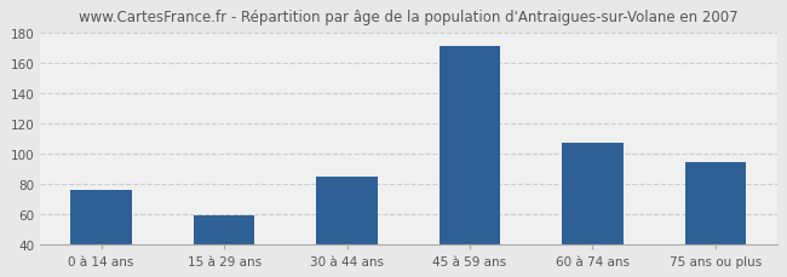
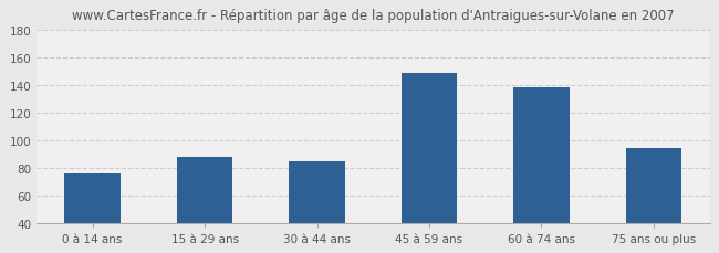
15 à 29 ans: 59 -> 88
45 à 59 ans: 171 -> 149
60 à 74 ans: 107 -> 138
